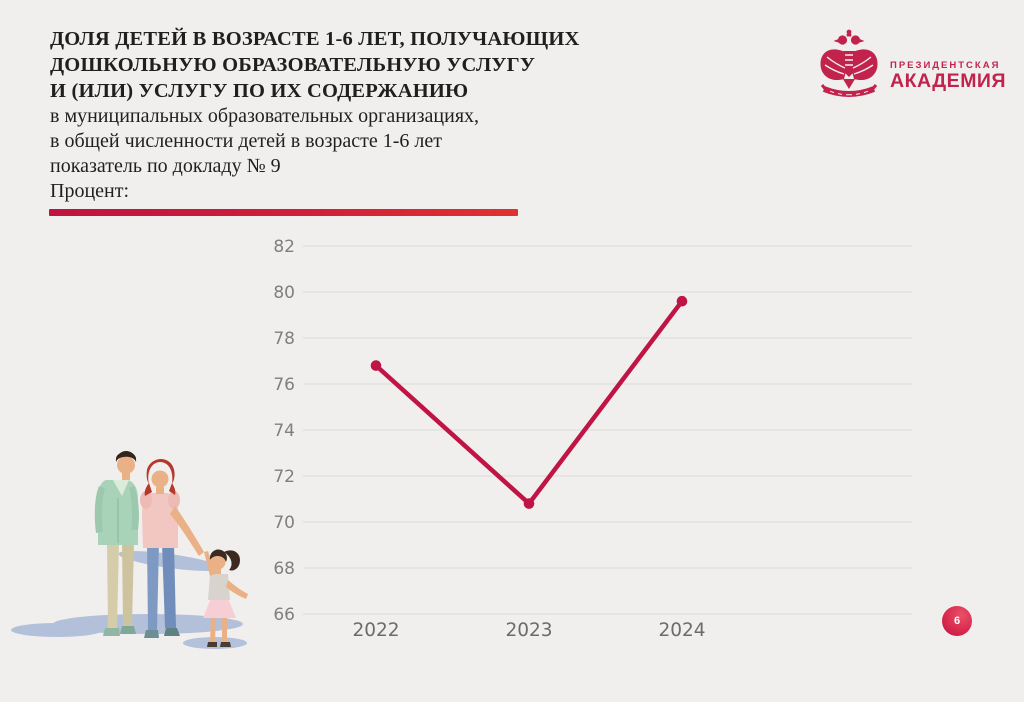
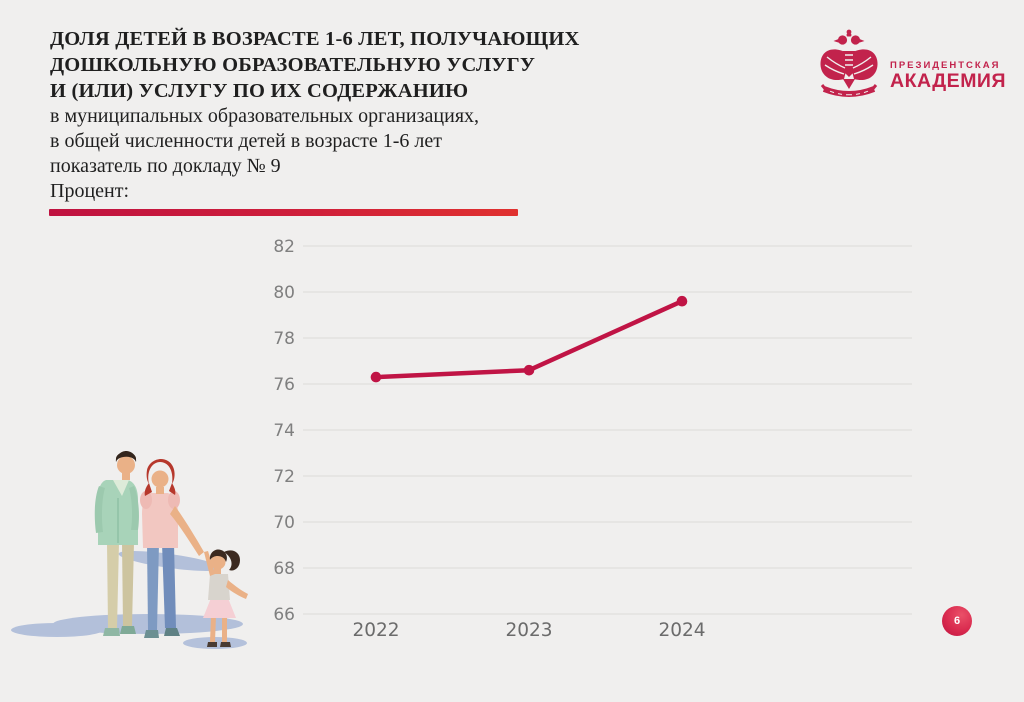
2022: 76.8 -> 76.3
2023: 70.8 -> 76.6
